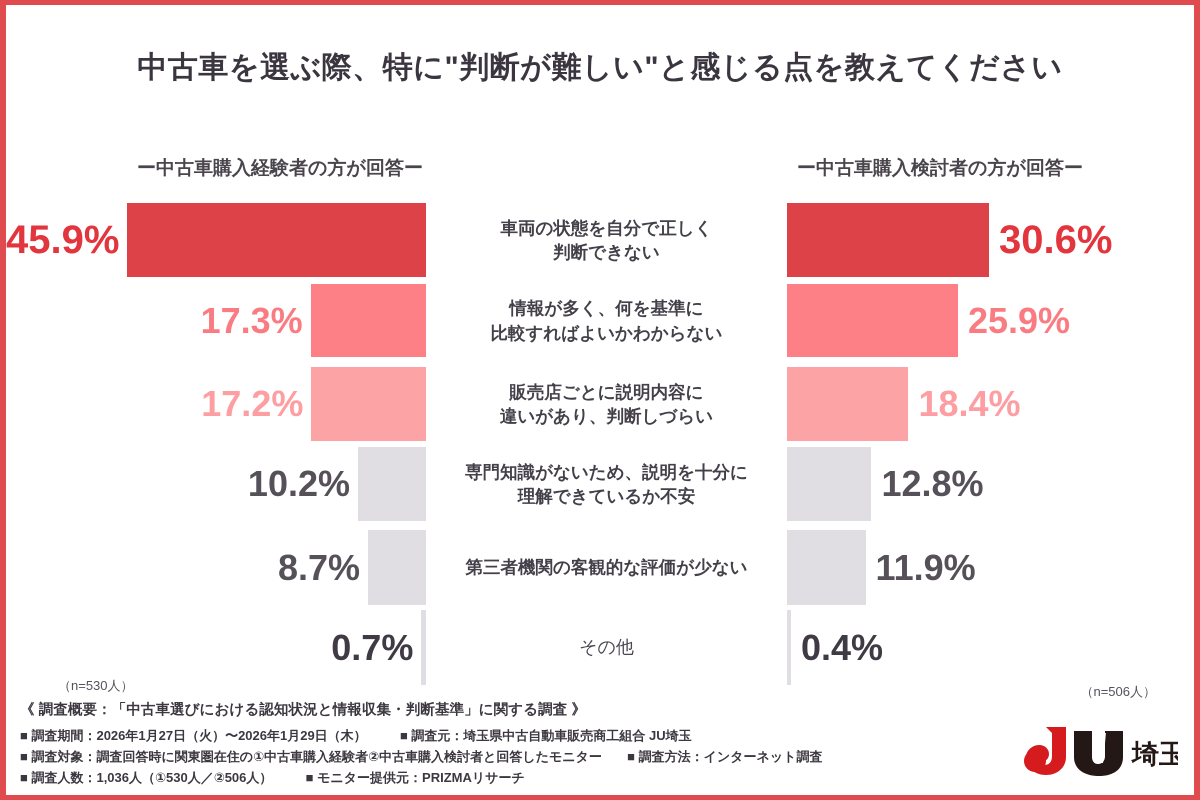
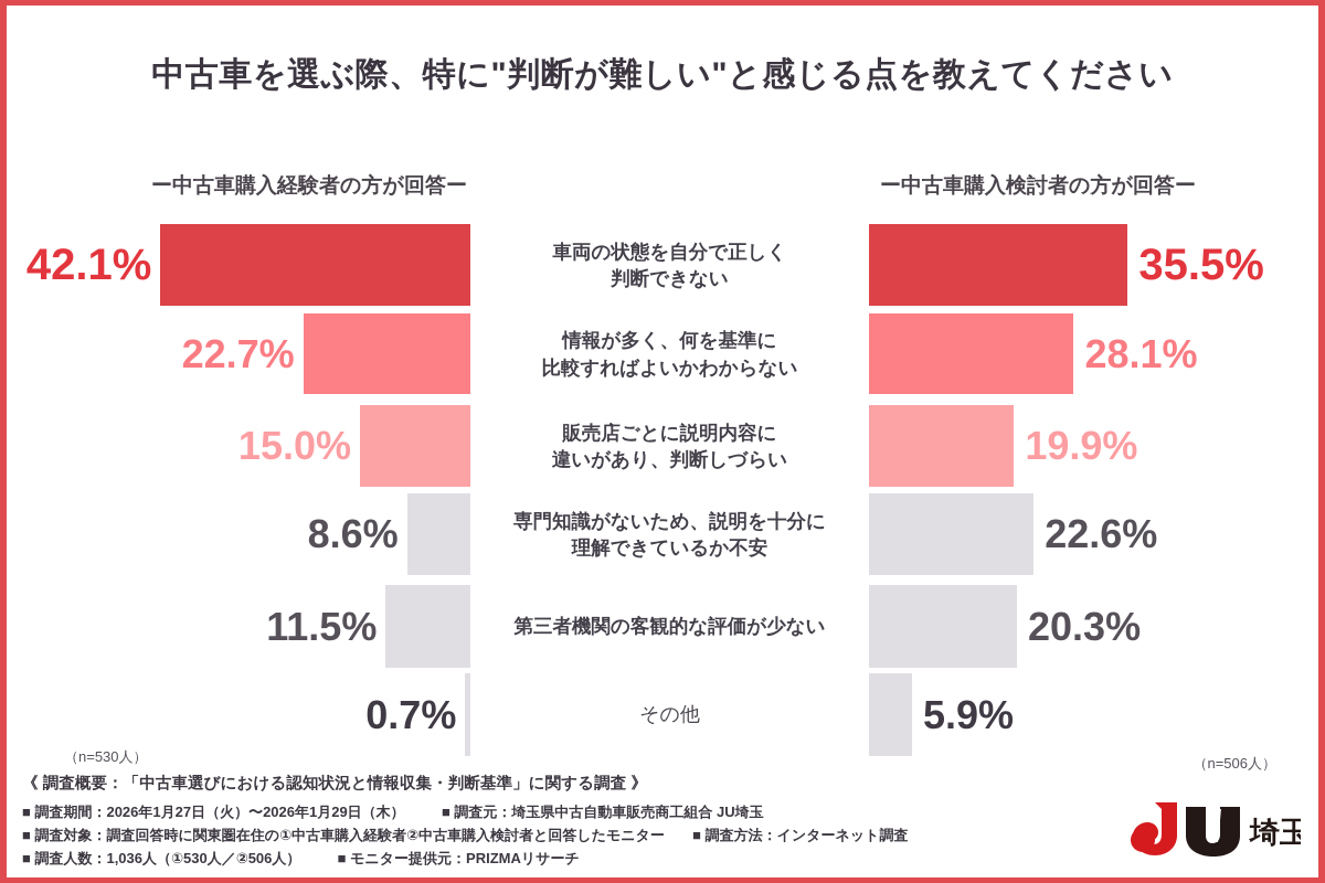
ー中古車購入経験者の方が回答ー/車両の状態を自分で正しく判断できない: 45.9% -> 42.1%
ー中古車購入検討者の方が回答ー/車両の状態を自分で正しく判断できない: 30.6% -> 35.5%
ー中古車購入経験者の方が回答ー/情報が多く、何を基準に比較すればよいかわからない: 17.3% -> 22.7%
ー中古車購入検討者の方が回答ー/情報が多く、何を基準に比較すればよいかわからない: 25.9% -> 28.1%
ー中古車購入経験者の方が回答ー/販売店ごとに説明内容に違いがあり、判断しづらい: 17.2% -> 15.0%
ー中古車購入検討者の方が回答ー/販売店ごとに説明内容に違いがあり、判断しづらい: 18.4% -> 19.9%
ー中古車購入経験者の方が回答ー/専門知識がないため、説明を十分に理解できているか不安: 10.2% -> 8.6%
ー中古車購入検討者の方が回答ー/専門知識がないため、説明を十分に理解できているか不安: 12.8% -> 22.6%
ー中古車購入経験者の方が回答ー/第三者機関の客観的な評価が少ない: 8.7% -> 11.5%
ー中古車購入検討者の方が回答ー/第三者機関の客観的な評価が少ない: 11.9% -> 20.3%
ー中古車購入検討者の方が回答ー/その他: 0.4% -> 5.9%
